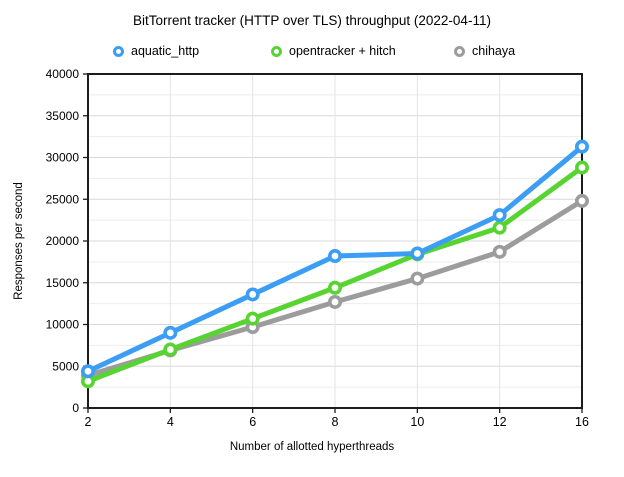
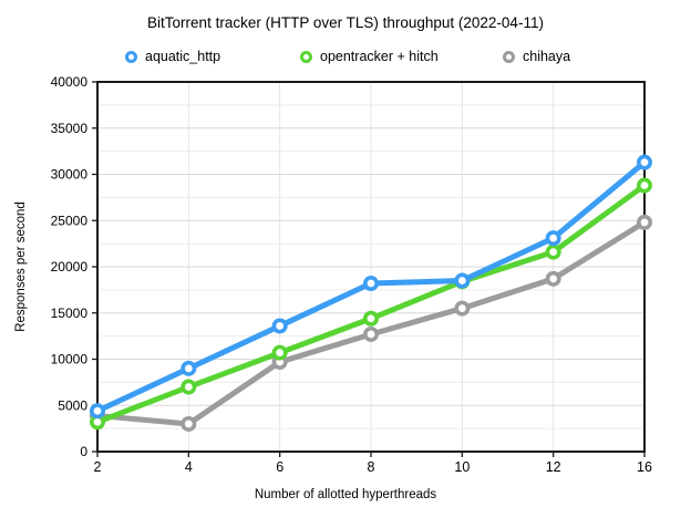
chihaya/4: 7000 -> 3000
